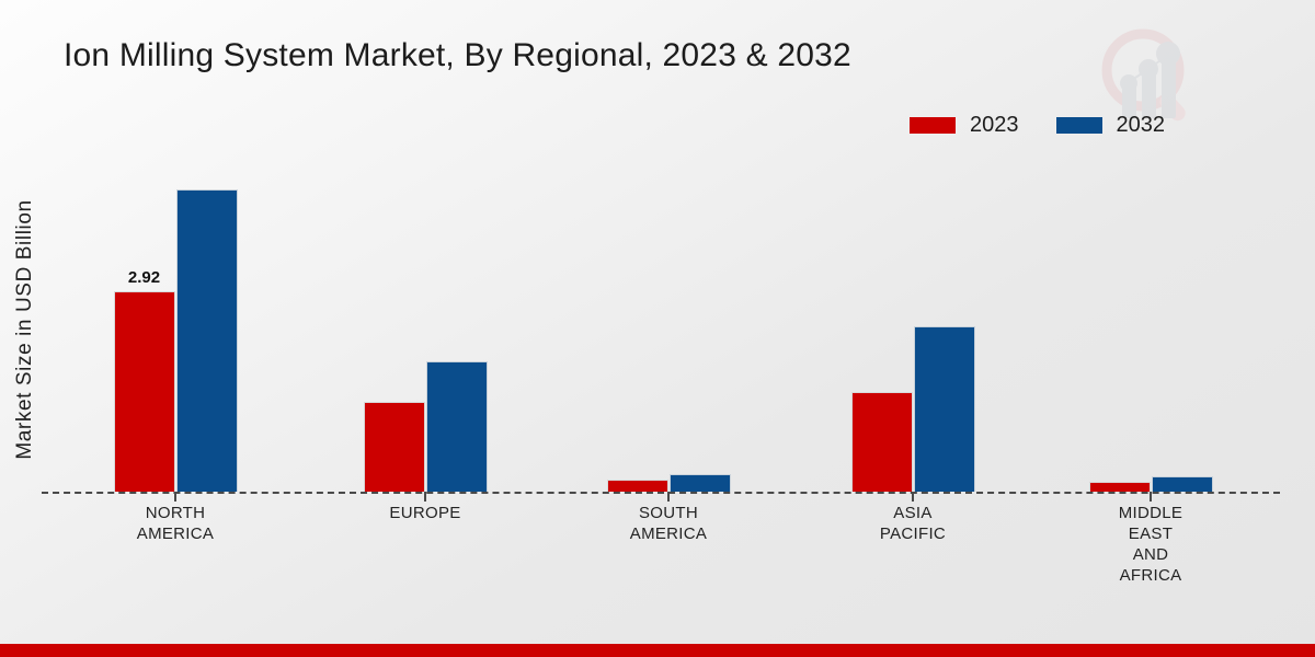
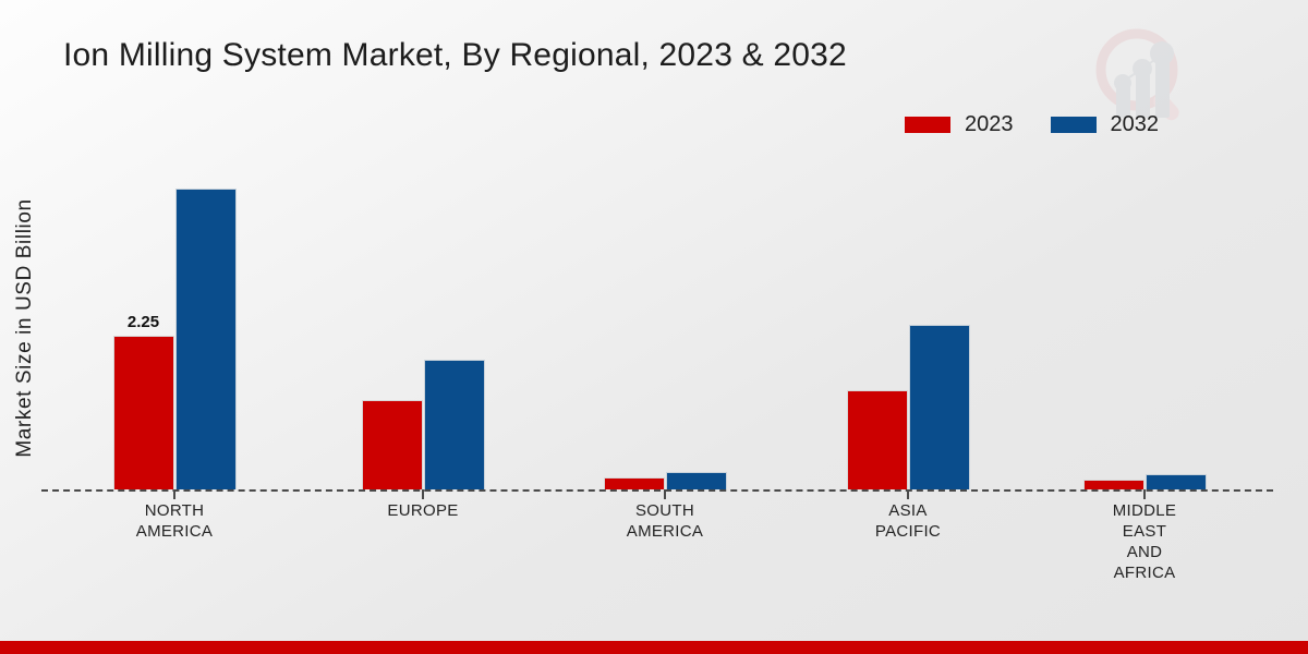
2023/NORTH AMERICA: 2.92 -> 2.25
